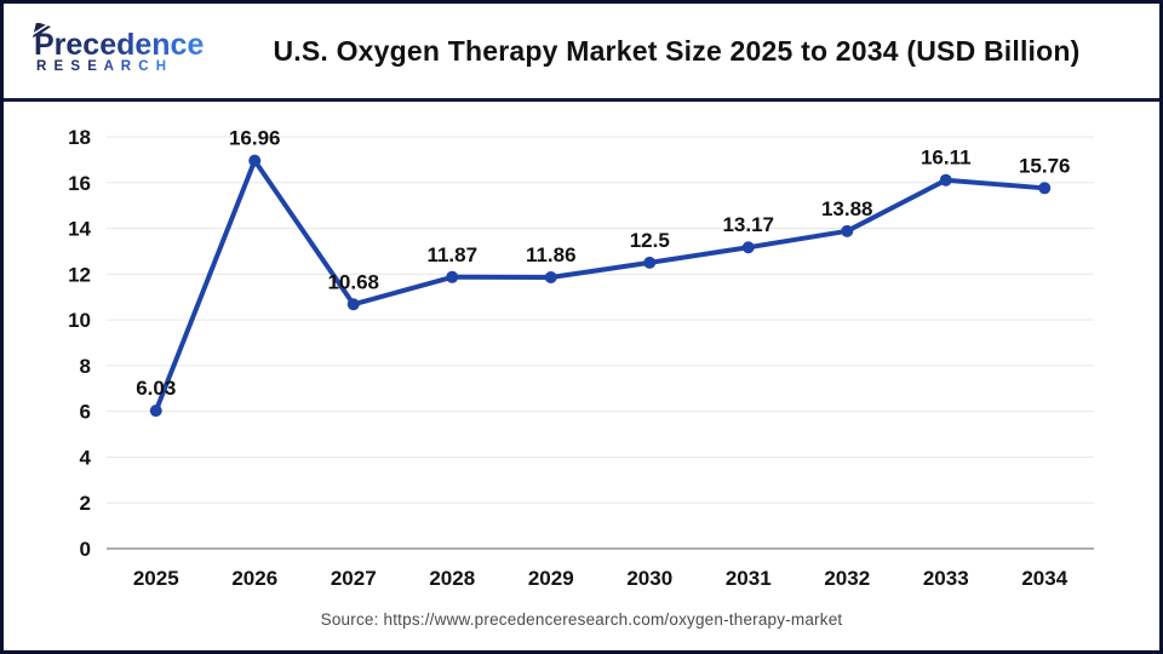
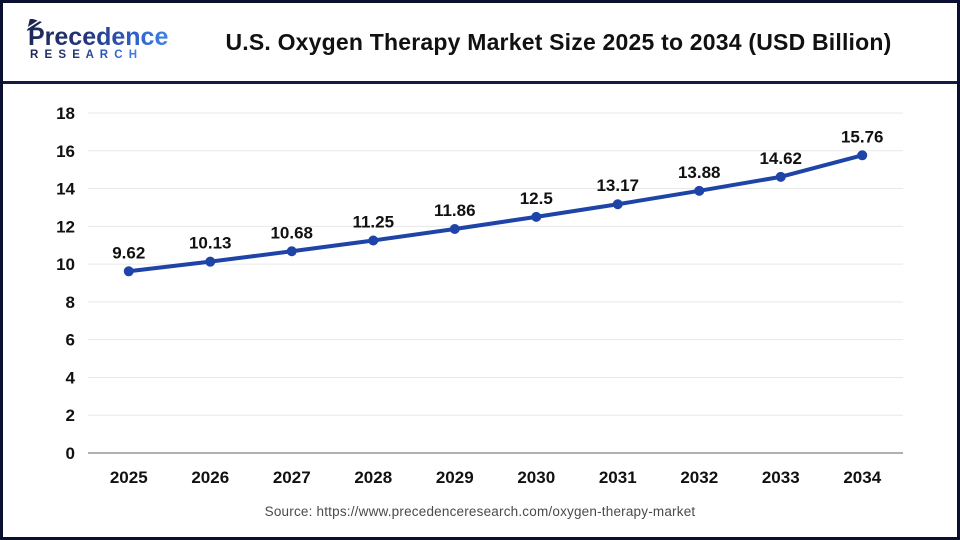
2025: 6.03 -> 9.62
2026: 16.96 -> 10.13
2028: 11.87 -> 11.25
2033: 16.11 -> 14.62
